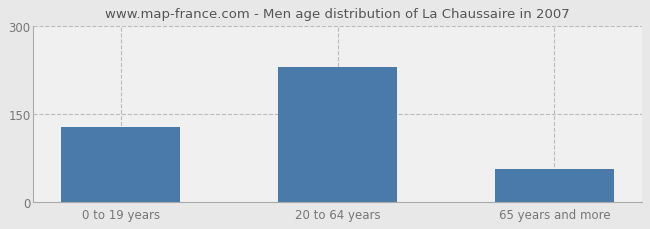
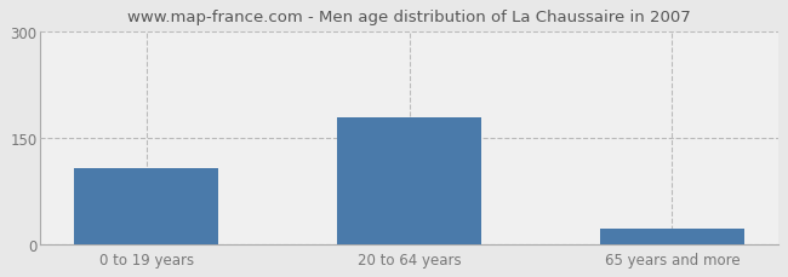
0 to 19 years: 128 -> 108
20 to 64 years: 230 -> 178
65 years and more: 56 -> 22
